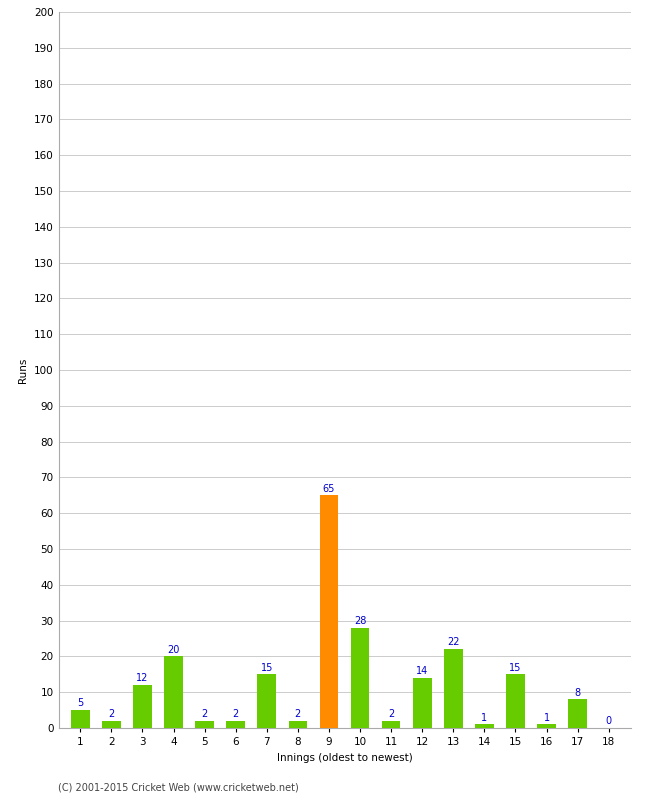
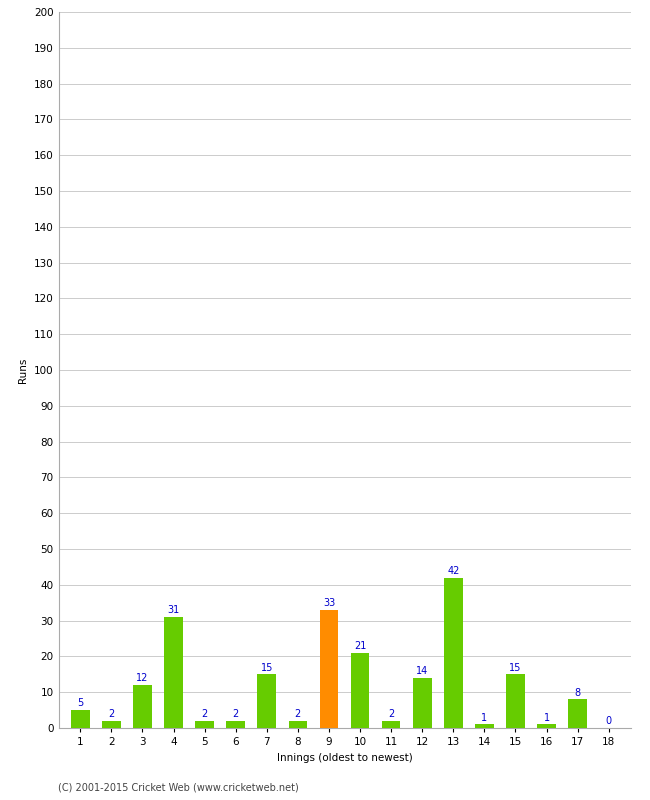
4: 20 -> 31
9: 65 -> 33
10: 28 -> 21
13: 22 -> 42
